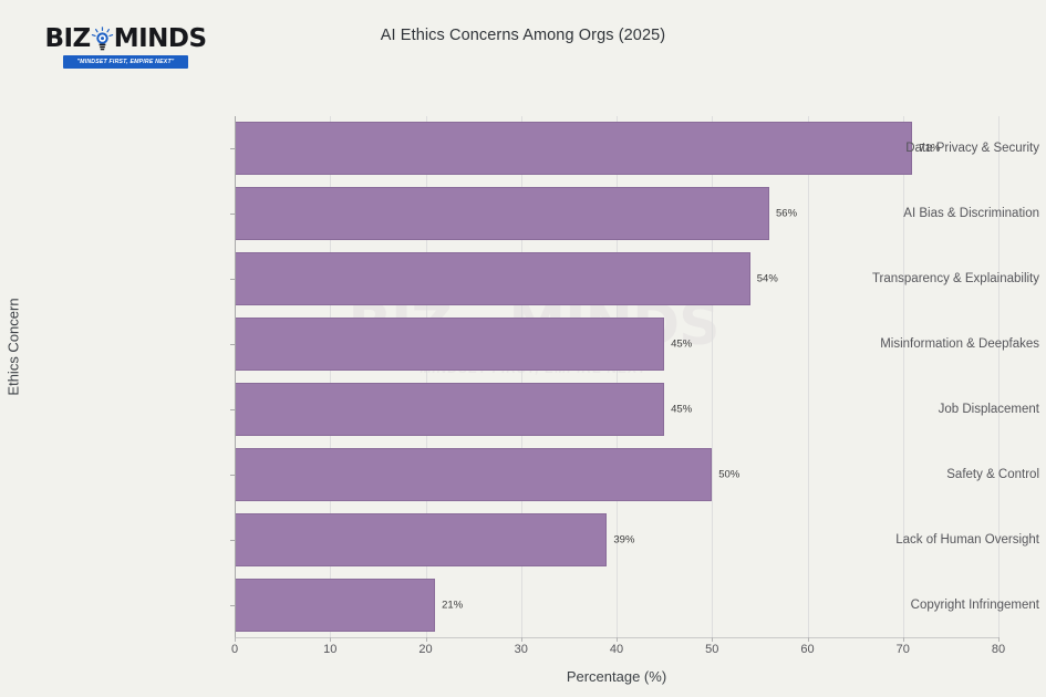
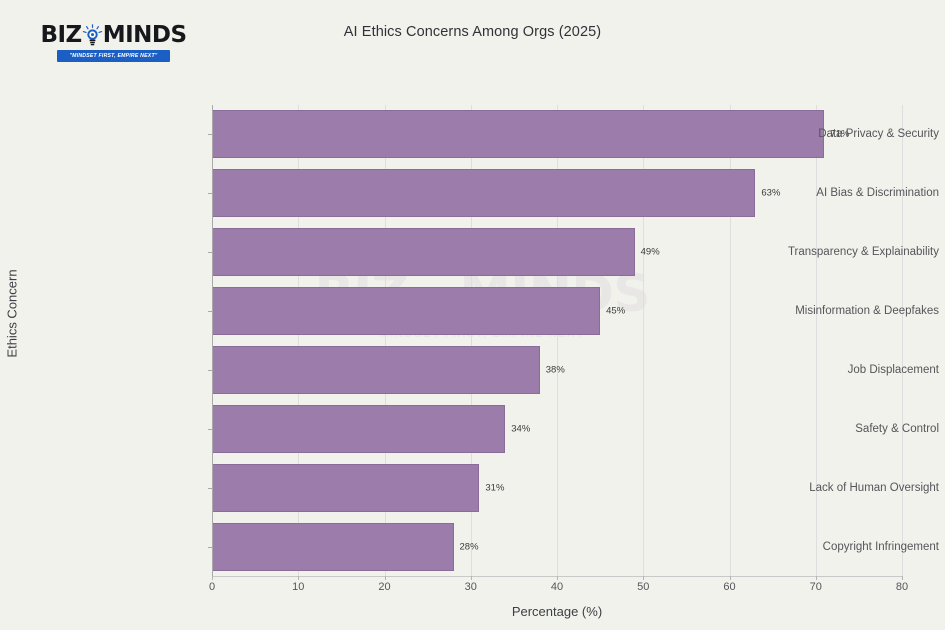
AI Bias & Discrimination: 56% -> 63%
Transparency & Explainability: 54% -> 49%
Job Displacement: 45% -> 38%
Safety & Control: 50% -> 34%
Lack of Human Oversight: 39% -> 31%
Copyright Infringement: 21% -> 28%
